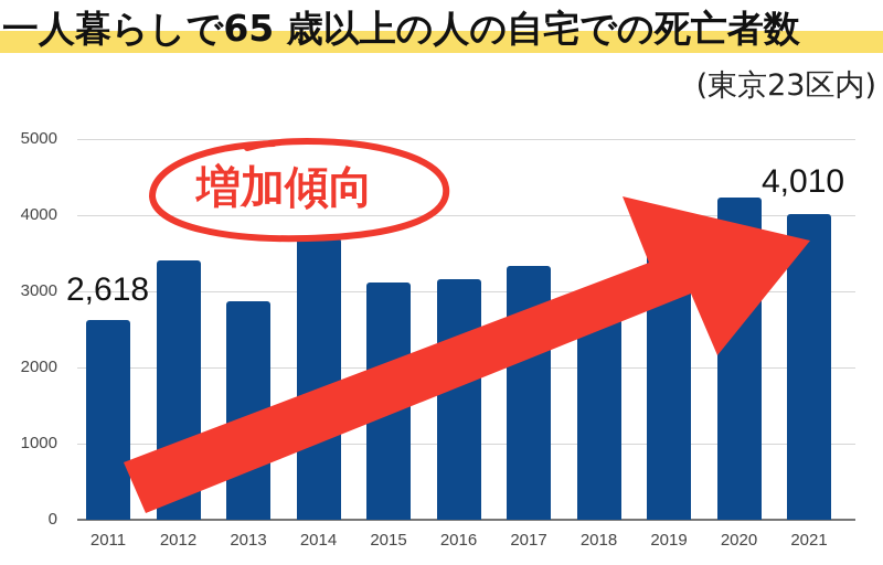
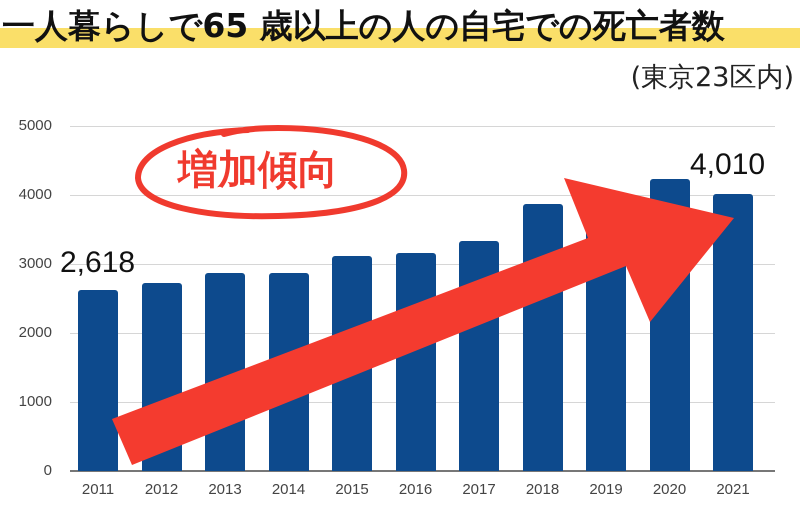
2012: 3400 -> 2700
2014: 3700 -> 2900
2018: 2800 -> 3900
